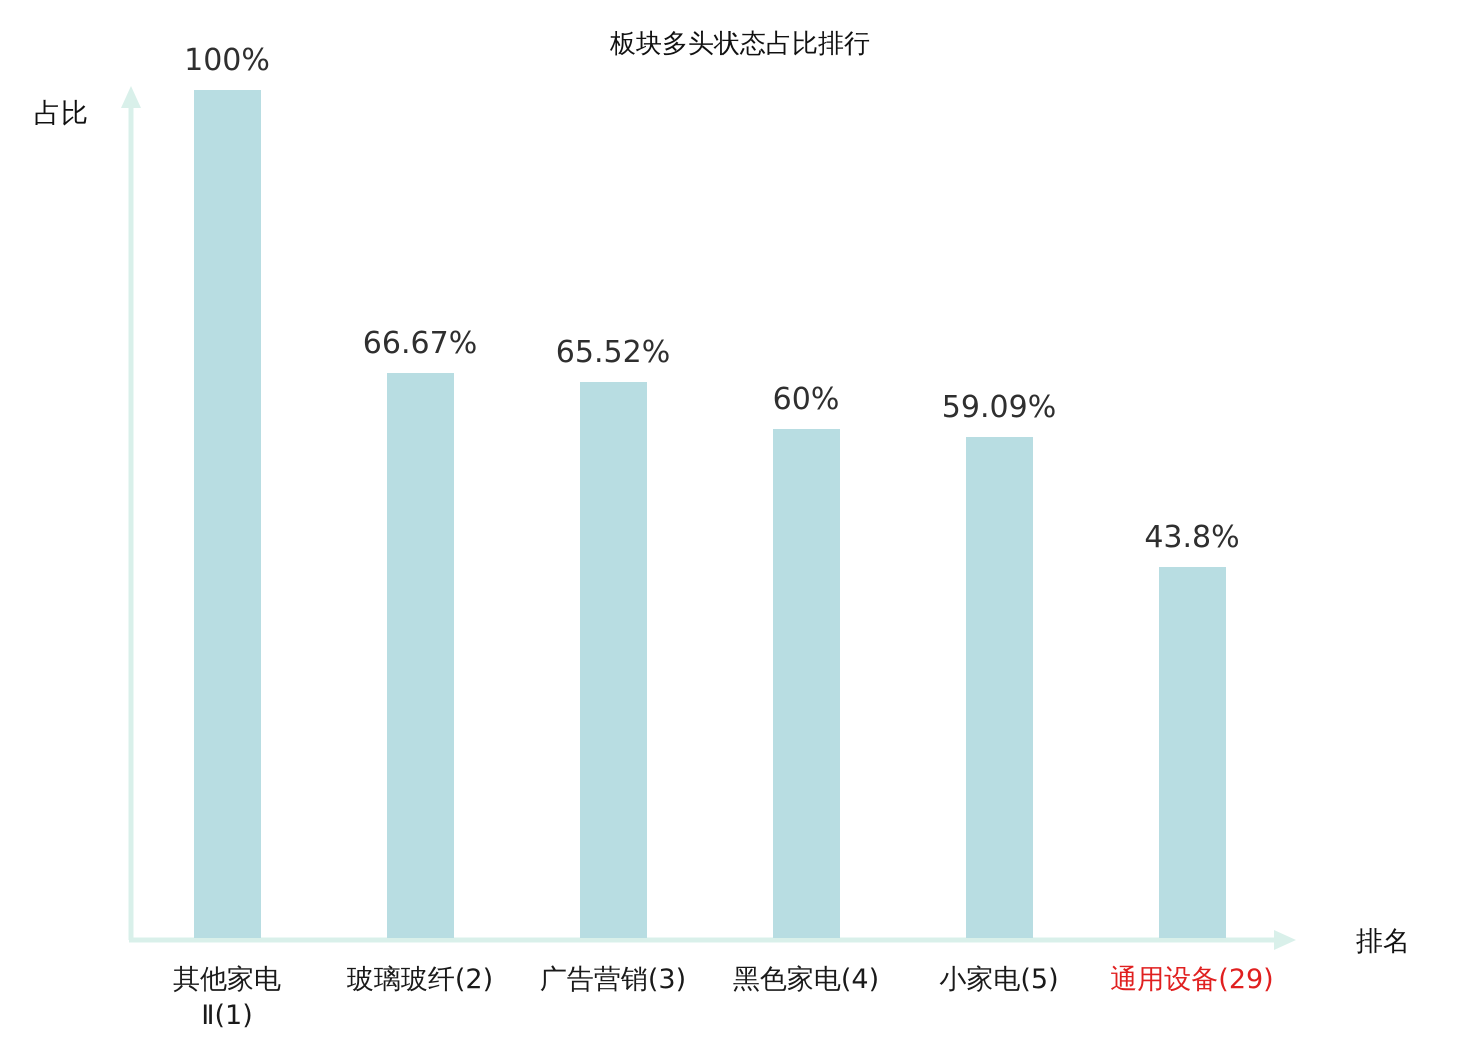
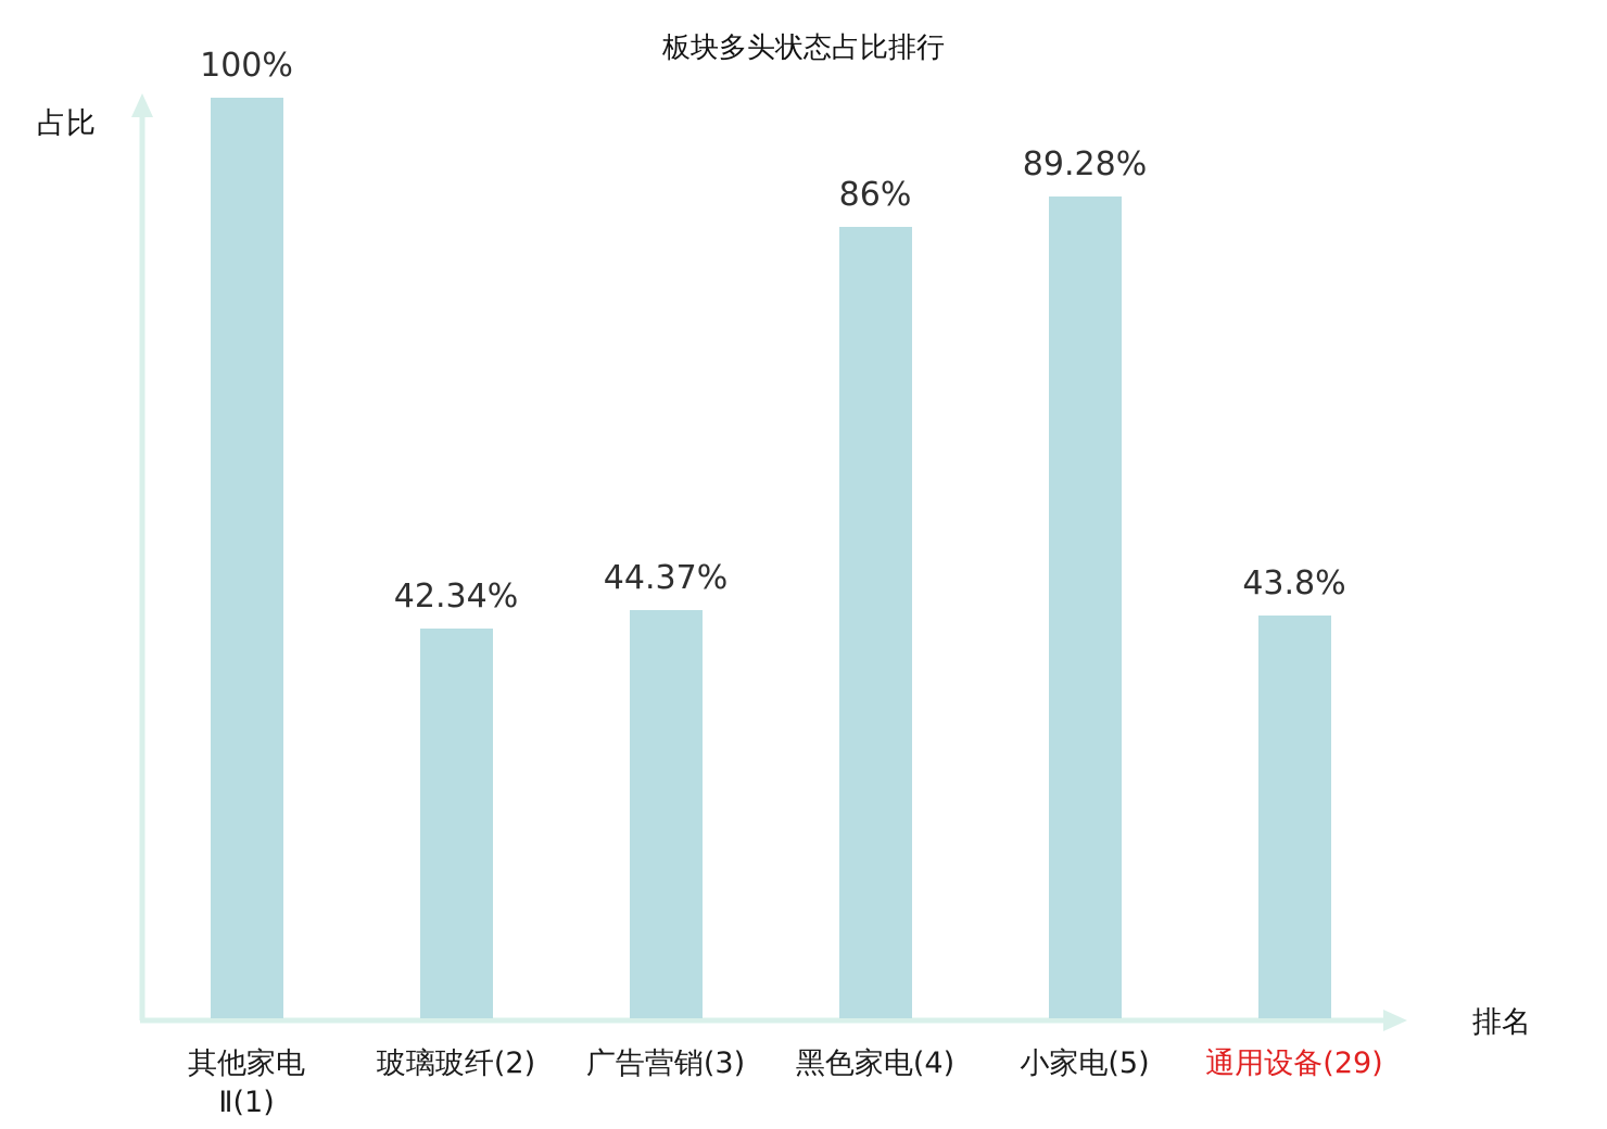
玻璃玻纤(2): 66.67% -> 42.34%
广告营销(3): 65.52% -> 44.37%
黑色家电(4): 60% -> 86%
小家电(5): 59.09% -> 89.28%
